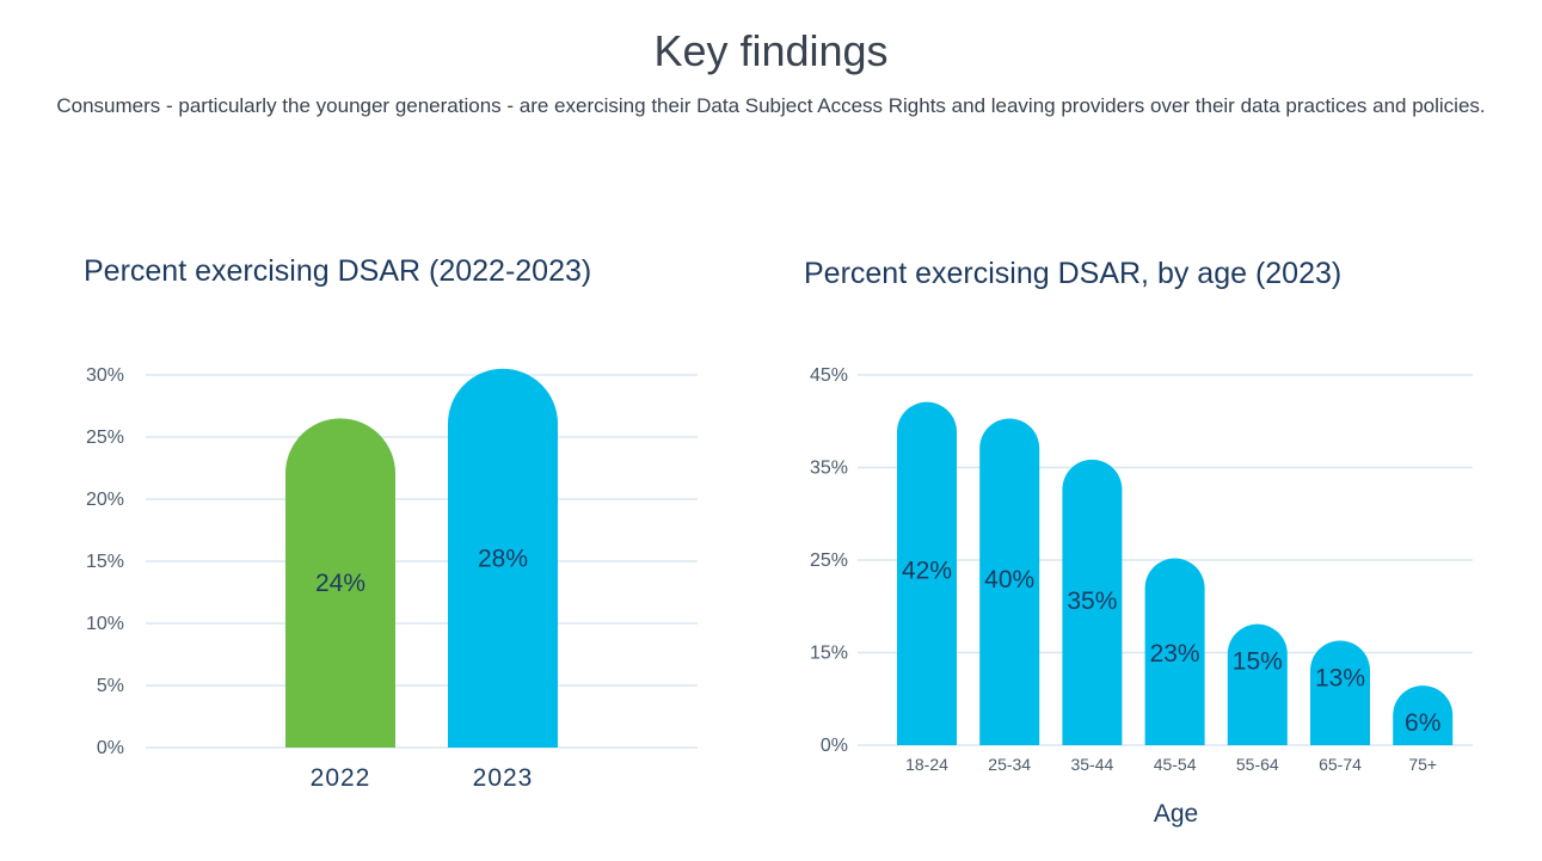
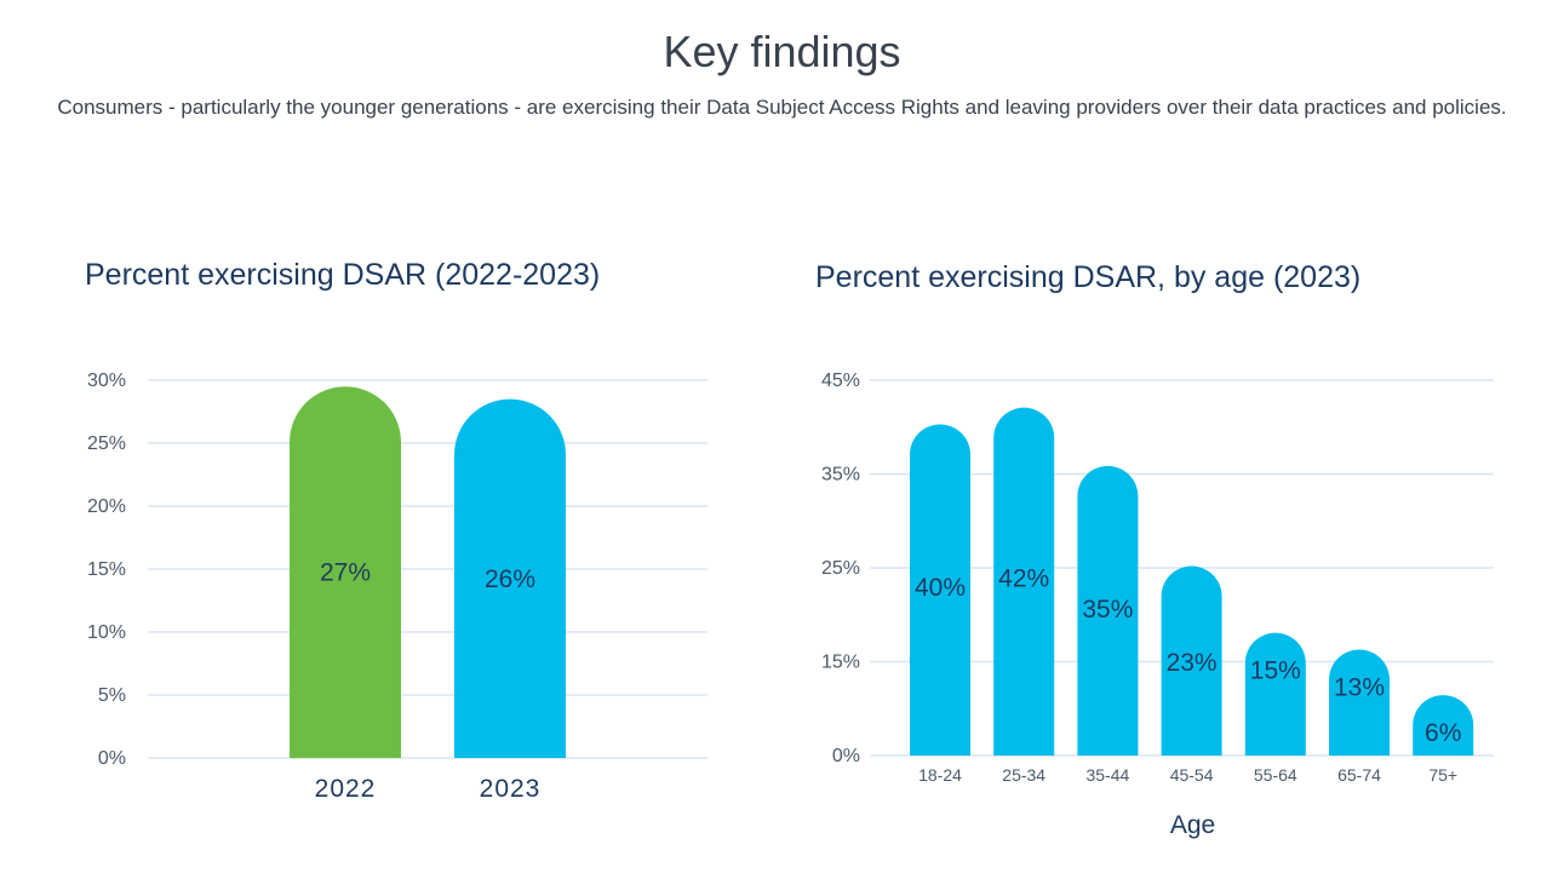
Percent exercising DSAR (2022-2023)/2022: 24% -> 27%
Percent exercising DSAR (2022-2023)/2023: 28% -> 26%
Percent exercising DSAR, by age (2023)/18-24: 42% -> 40%
Percent exercising DSAR, by age (2023)/25-34: 40% -> 42%
